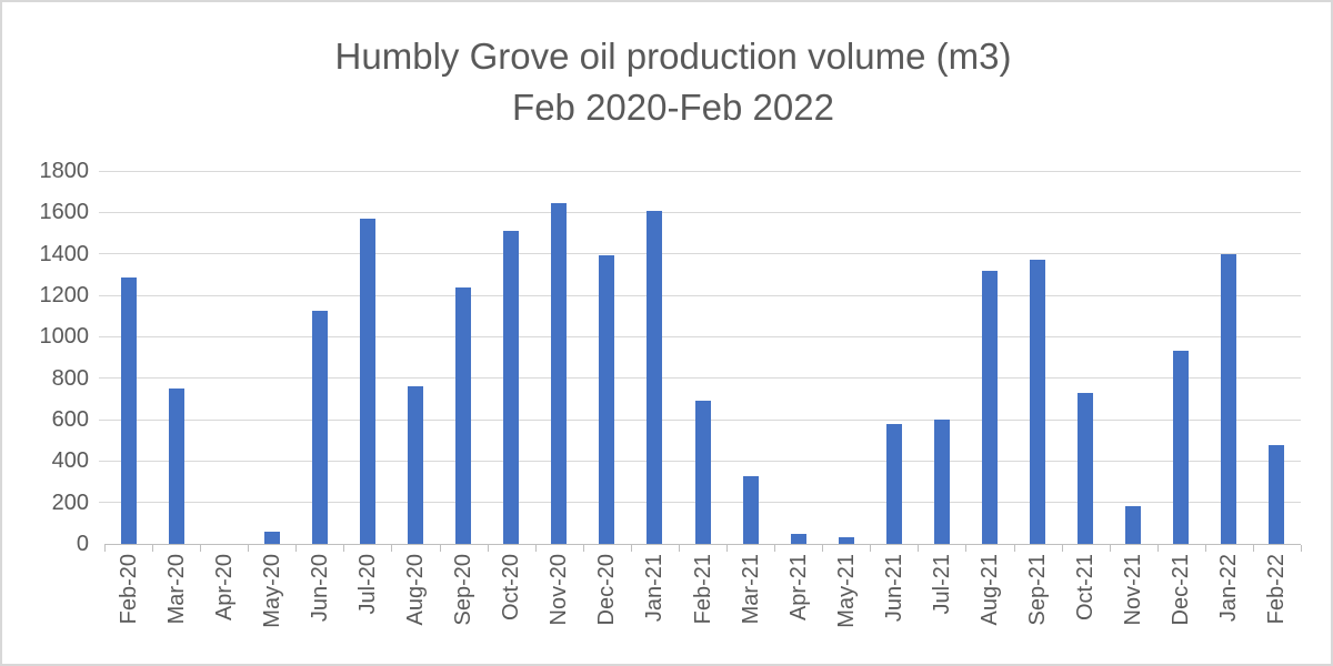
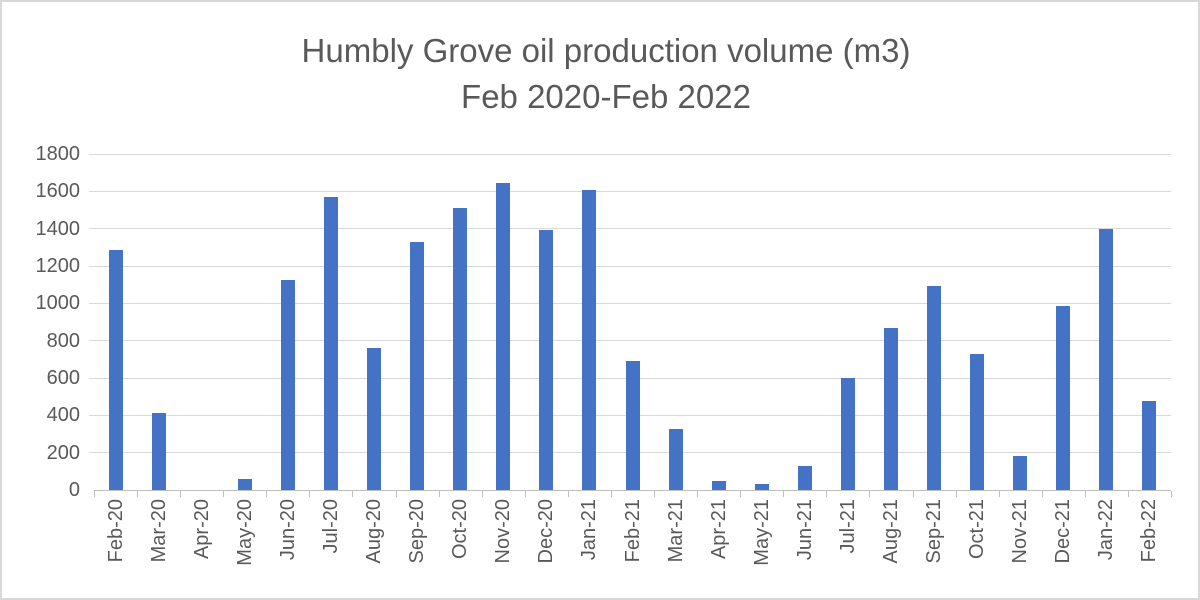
Mar-20: 750 -> 420
Sep-20: 1240 -> 1330
Jun-21: 580 -> 130
Aug-21: 1320 -> 870
Sep-21: 1370 -> 1100
Dec-21: 930 -> 980
